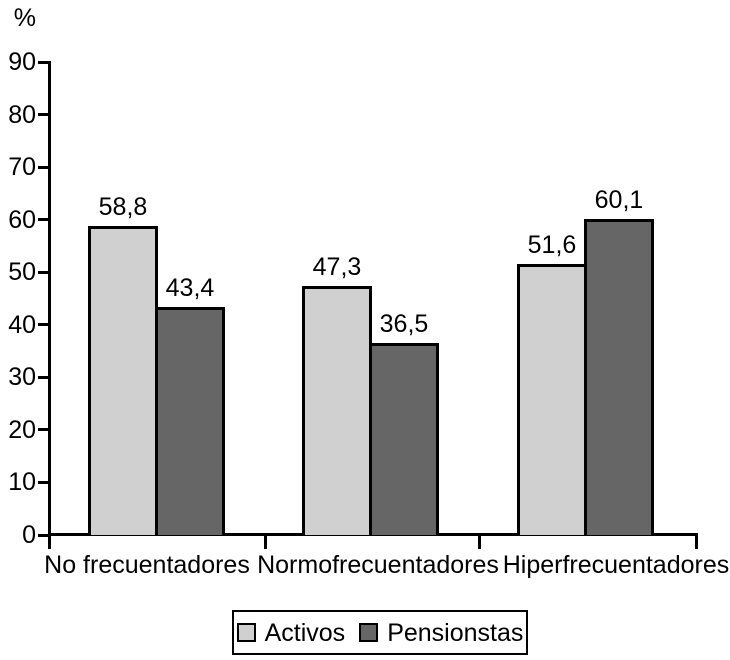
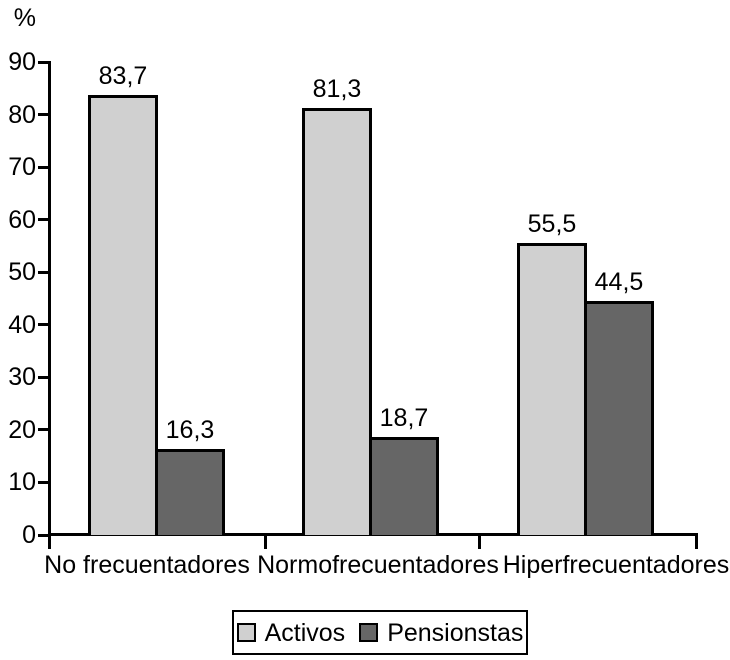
Activos/No frecuentadores: 58,8 -> 83,7
Pensionstas/No frecuentadores: 43,4 -> 16,3
Activos/Normofrecuentadores: 47,3 -> 81,3
Pensionstas/Normofrecuentadores: 36,5 -> 18,7
Activos/Hiperfrecuentadores: 51,6 -> 55,5
Pensionstas/Hiperfrecuentadores: 60,1 -> 44,5
